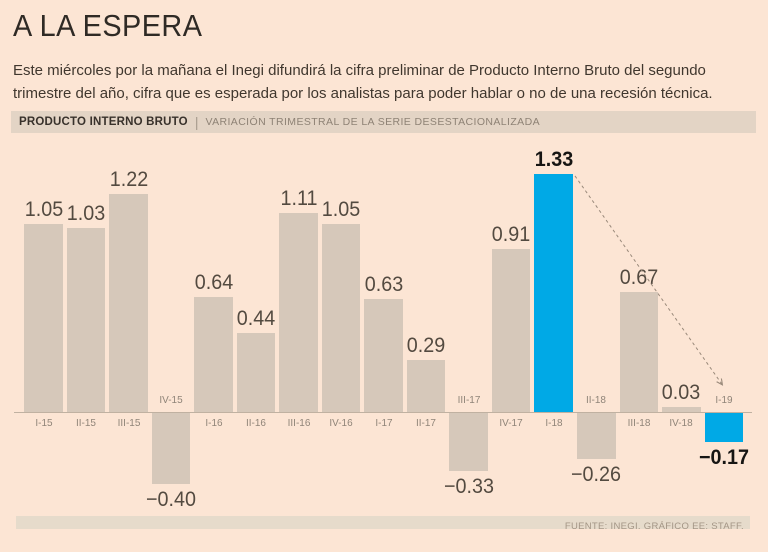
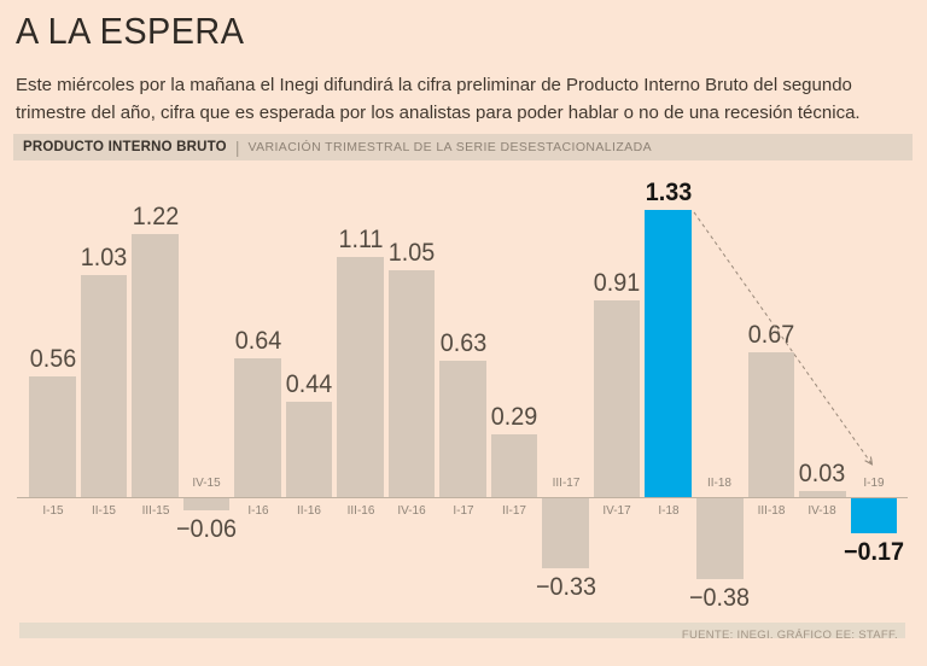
I-15: 1.05 -> 0.56
IV-15: −0.40 -> −0.06
II-18: −0.26 -> −0.38
